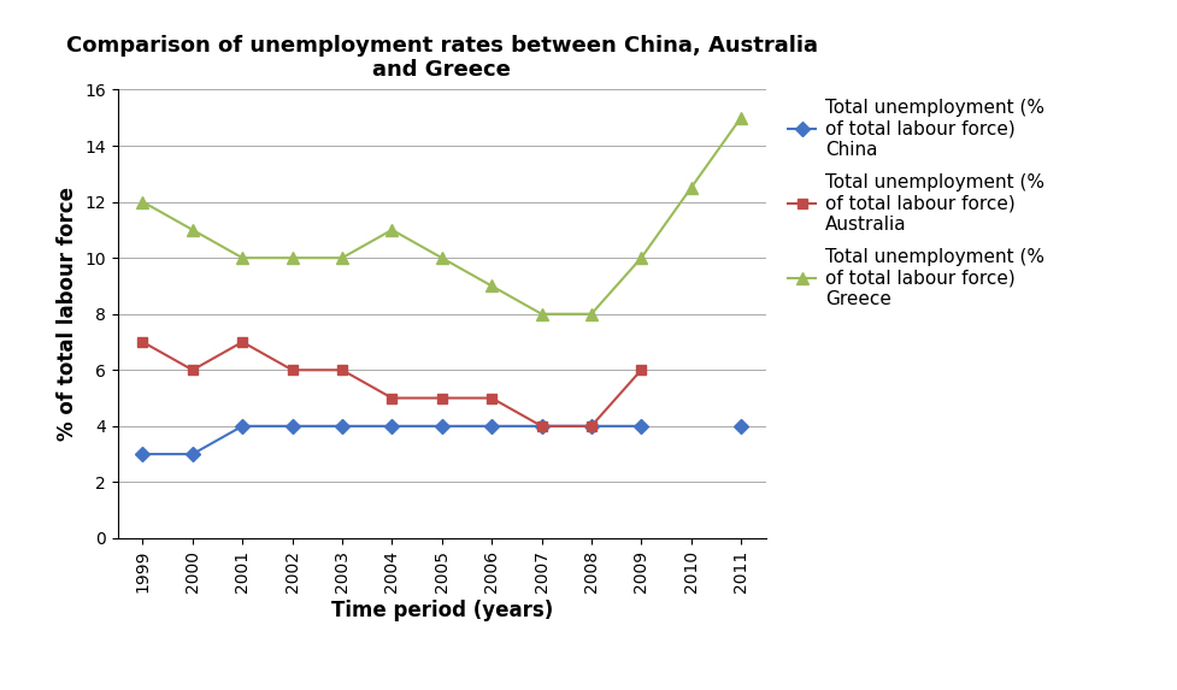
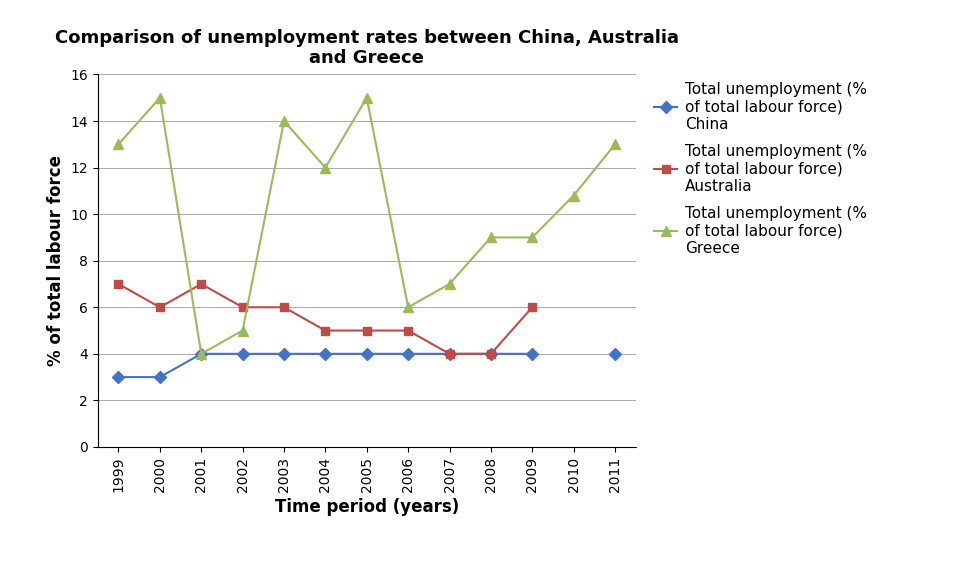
Total unemployment (% of total labour force) Greece/1999: 12.0 -> 13.0
Total unemployment (% of total labour force) Greece/2000: 11.0 -> 15.0
Total unemployment (% of total labour force) Greece/2001: 10.0 -> 4.0
Total unemployment (% of total labour force) Greece/2002: 10.0 -> 5.0
Total unemployment (% of total labour force) Greece/2003: 10.0 -> 14.0
Total unemployment (% of total labour force) Greece/2004: 11.0 -> 12.0
Total unemployment (% of total labour force) Greece/2005: 10.0 -> 15.0
Total unemployment (% of total labour force) Greece/2006: 9.0 -> 6.0
Total unemployment (% of total labour force) Greece/2007: 8.0 -> 7.0
Total unemployment (% of total labour force) Greece/2008: 8.0 -> 9.0
Total unemployment (% of total labour force) Greece/2009: 10.0 -> 9.0
Total unemployment (% of total labour force) Greece/2010: 12.5 -> 10.8
Total unemployment (% of total labour force) Greece/2011: 15.0 -> 13.0
